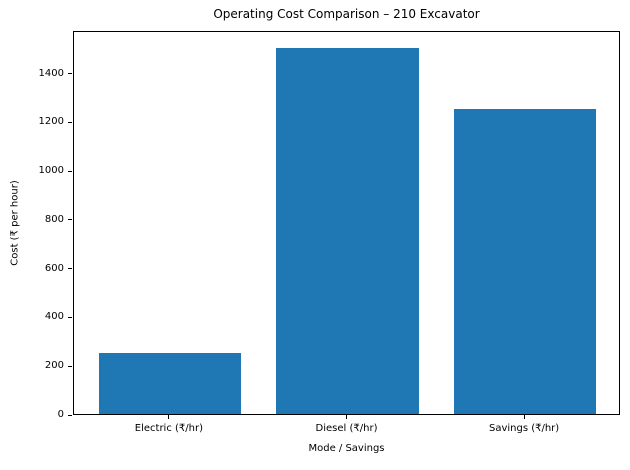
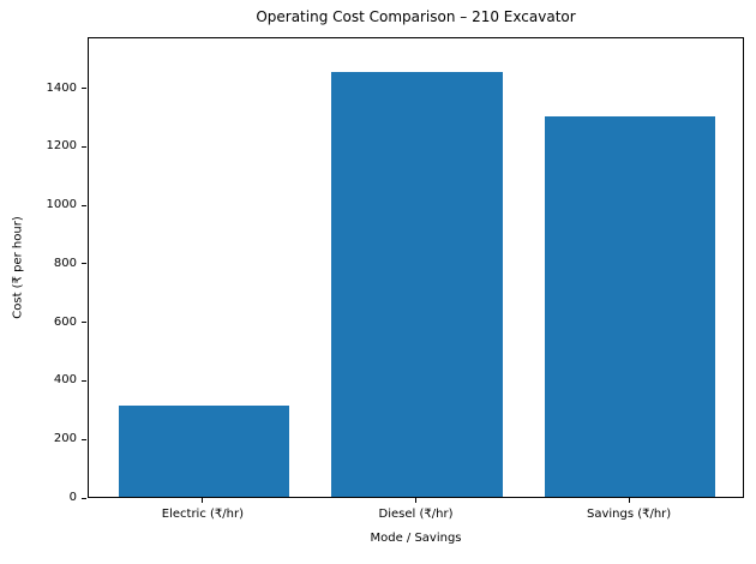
Electric (₹/hr): 250 -> 310
Diesel (₹/hr): 1500 -> 1450
Savings (₹/hr): 1250 -> 1300
